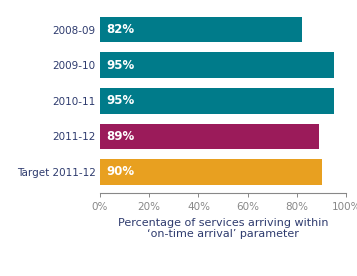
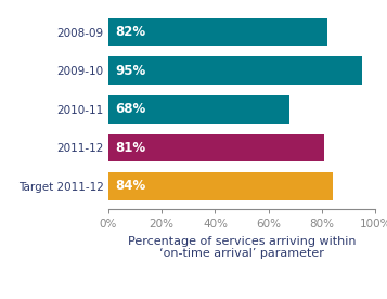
2010-11: 95% -> 68%
2011-12: 89% -> 81%
Target 2011-12: 90% -> 84%
